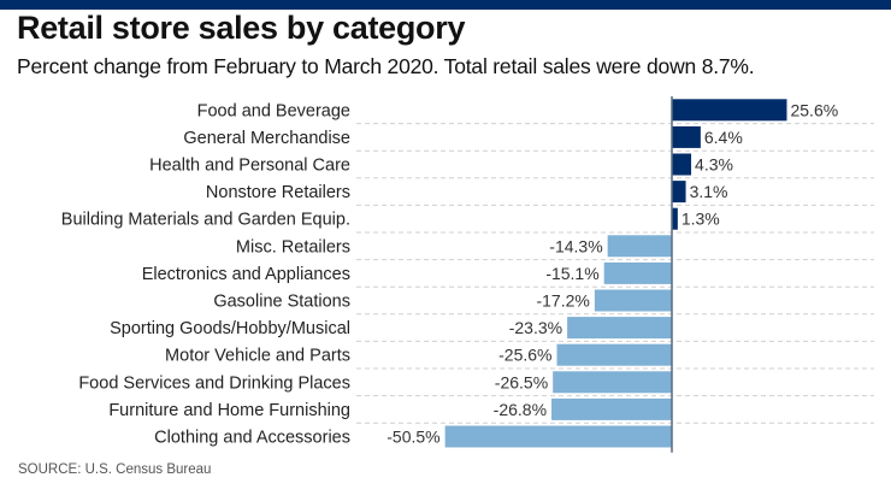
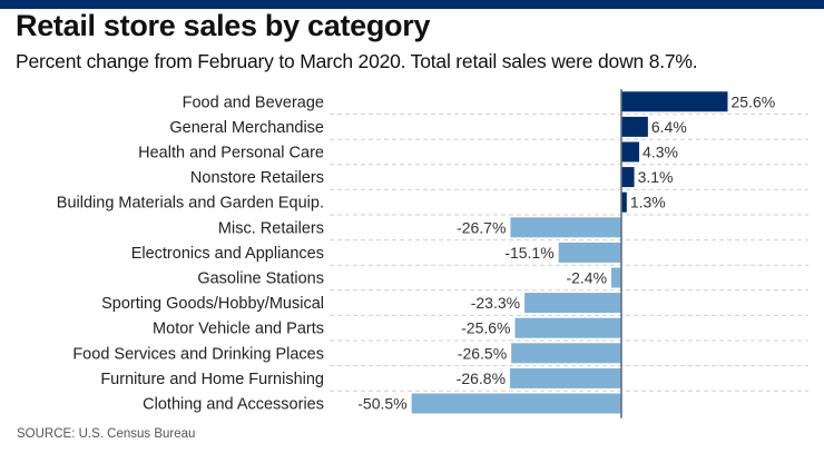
Misc. Retailers: -14.3% -> -26.7%
Gasoline Stations: -17.2% -> -2.4%
